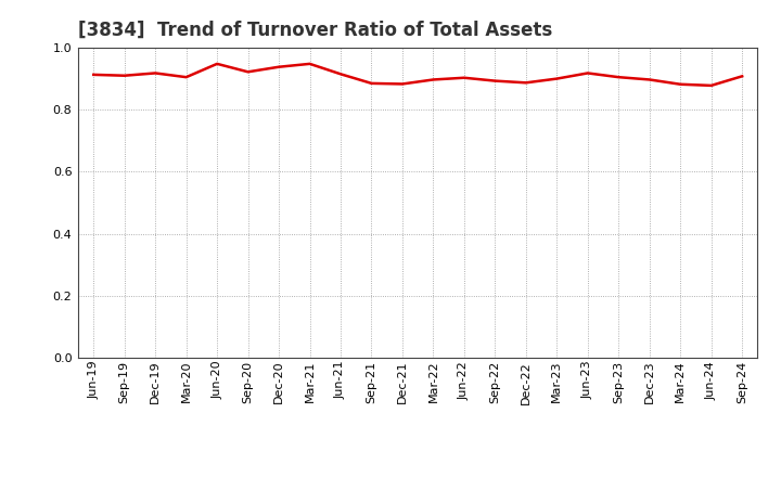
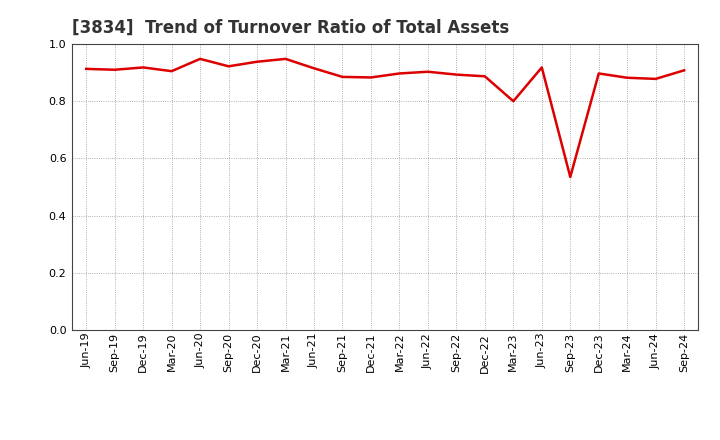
Mar-23: 0.900 -> 0.800
Sep-23: 0.905 -> 0.535
